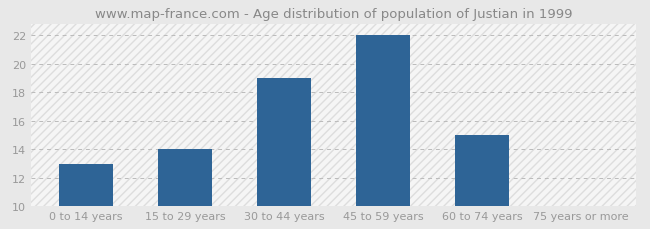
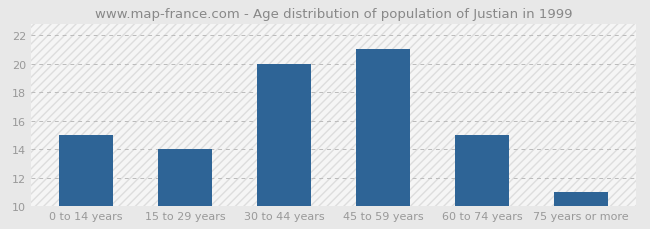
0 to 14 years: 13 -> 15
30 to 44 years: 19 -> 20
45 to 59 years: 22 -> 21
75 years or more: 10 -> 11
